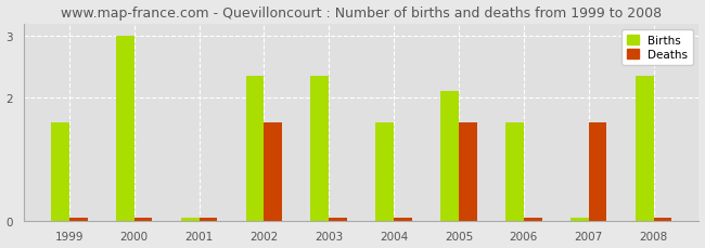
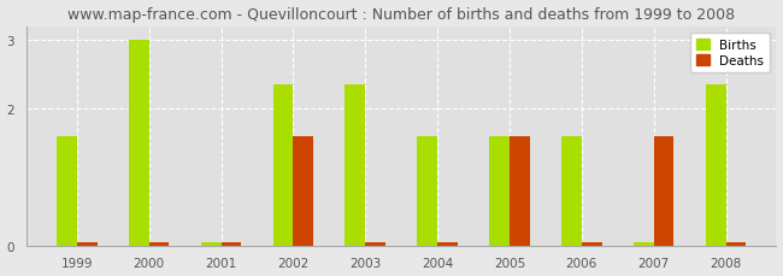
Births/2005: 2.10 -> 1.60
